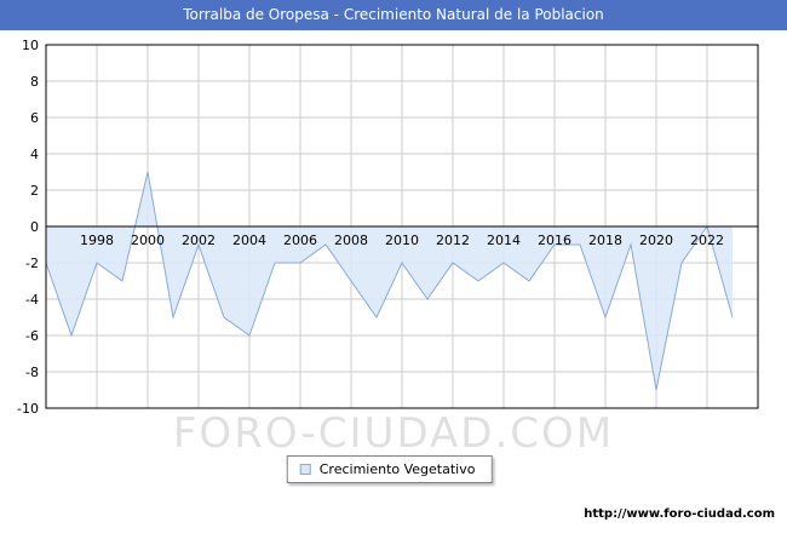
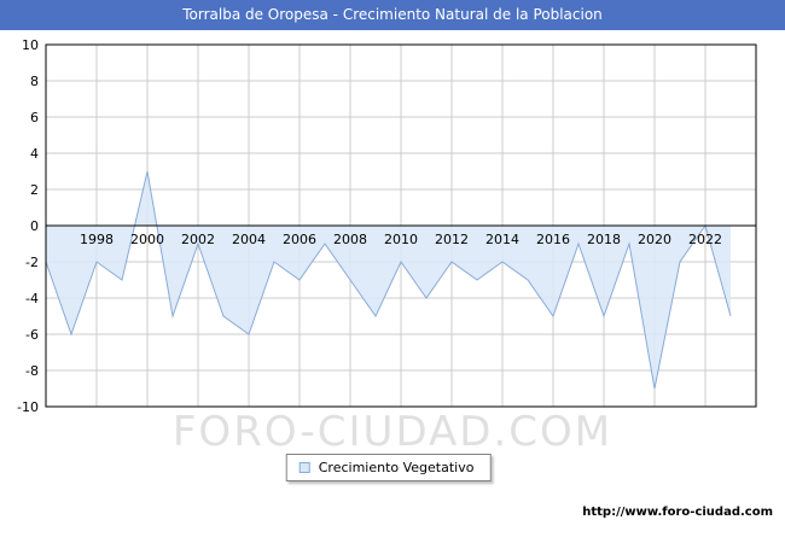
2006: -2 -> -3
2016: -1 -> -5
